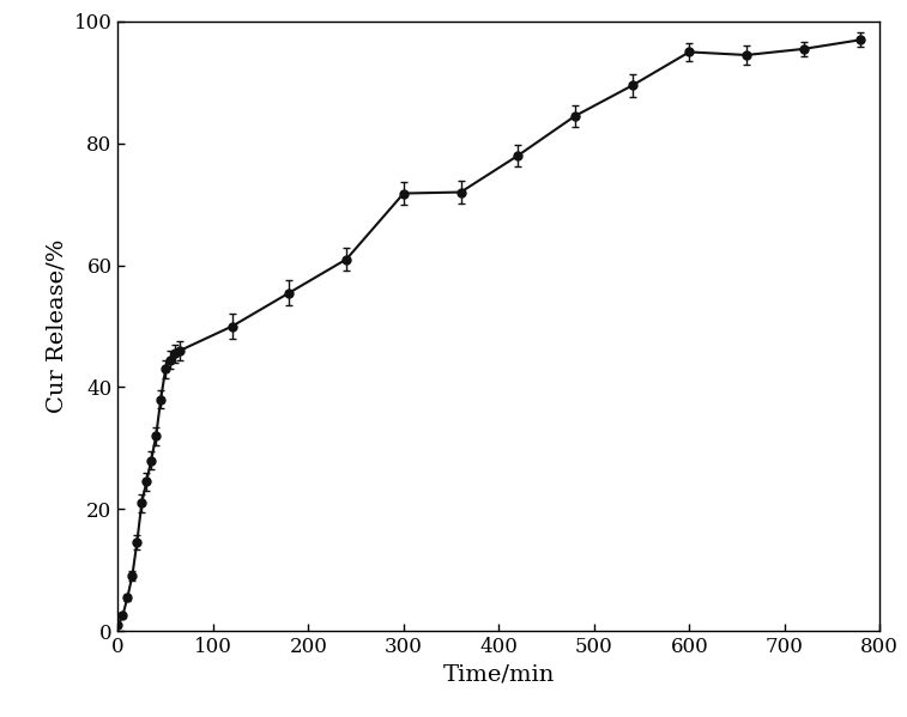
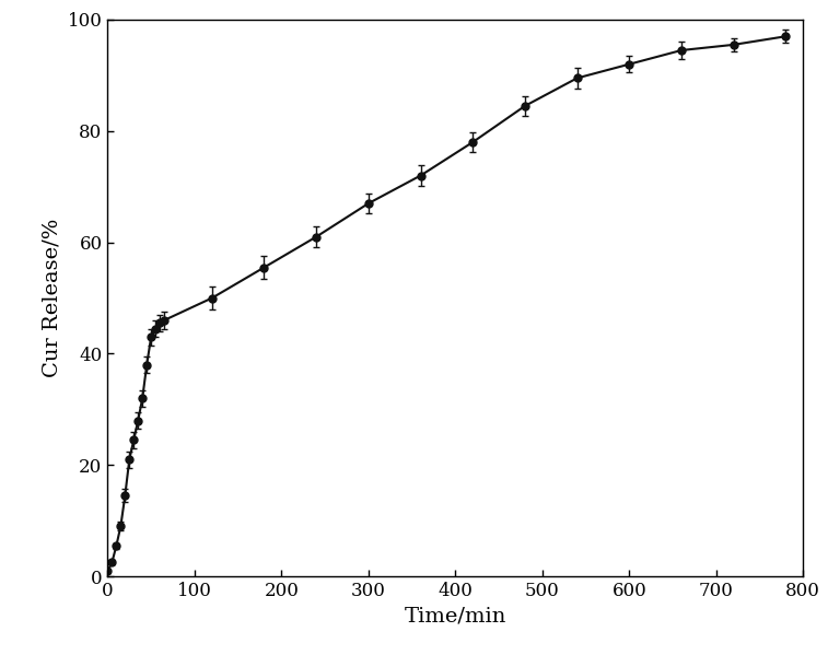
300: 71.8 -> 67.0
600: 95.0 -> 92.0
